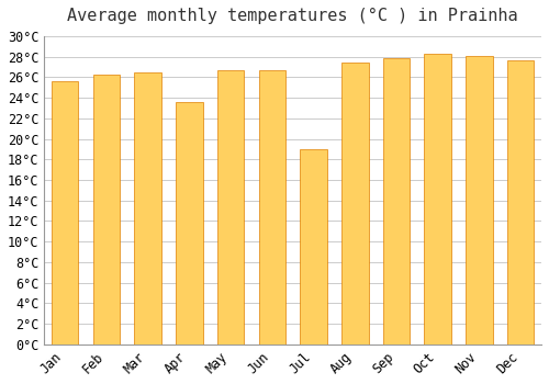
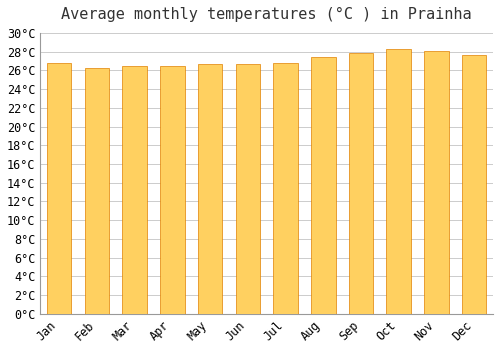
Jan: 25.6°C -> 26.8°C
Apr: 23.6°C -> 26.5°C
Jul: 19.0°C -> 26.8°C
